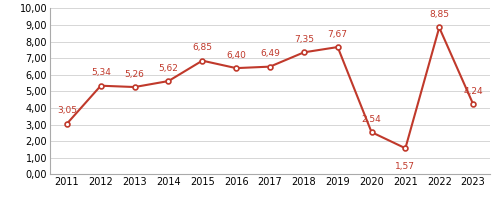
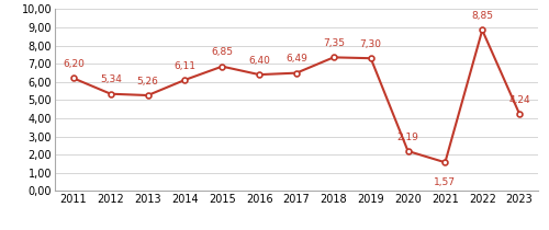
2011: 3,05 -> 6,20
2014: 5,62 -> 6,11
2019: 7,67 -> 7,30
2020: 2,54 -> 2,19
